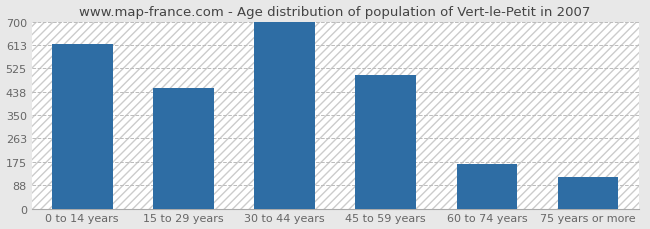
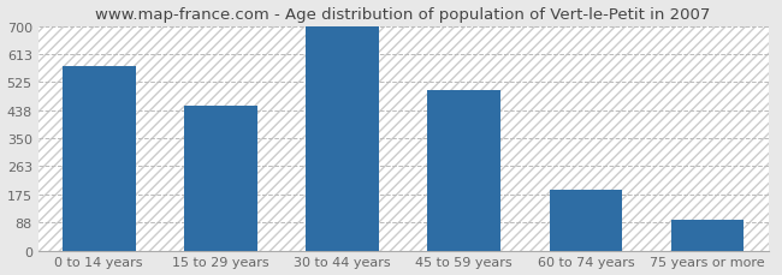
0 to 14 years: 615 -> 575
60 to 74 years: 165 -> 188
75 years or more: 120 -> 95
